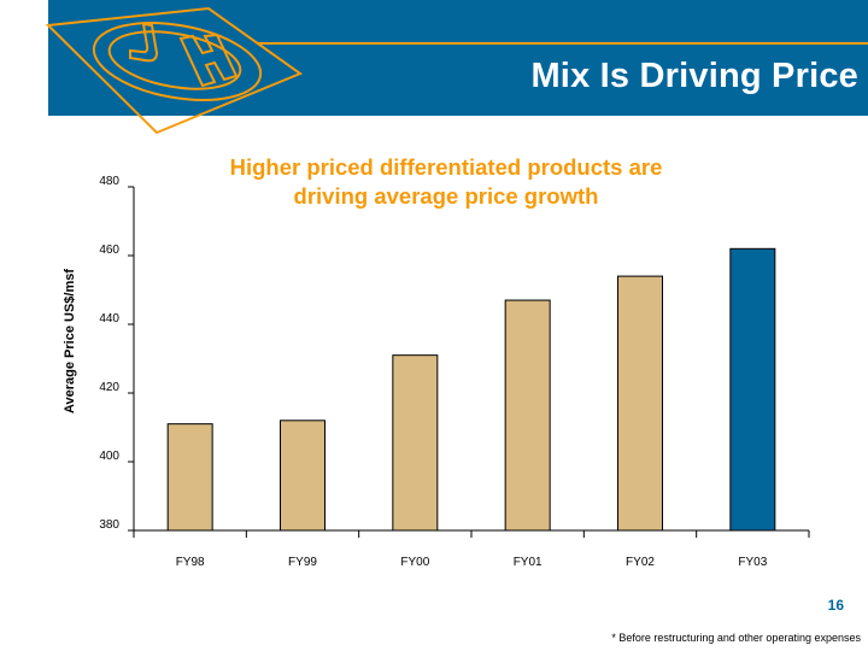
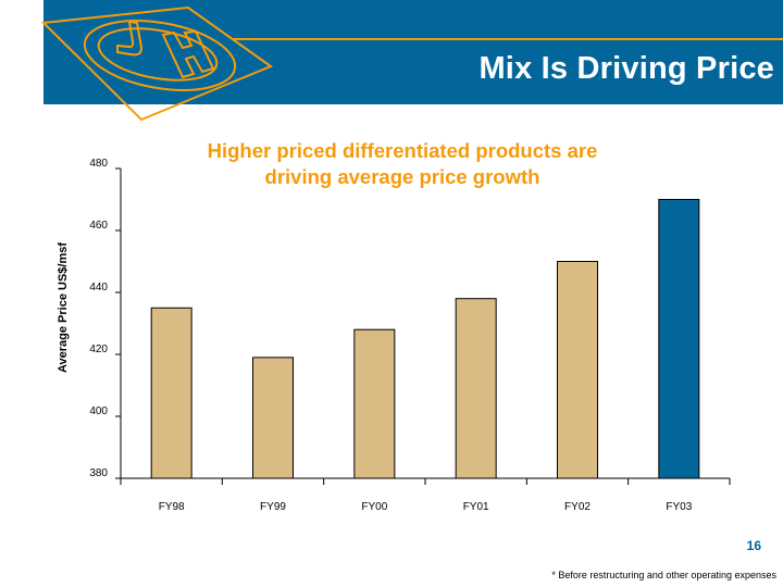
FY98: 411 -> 435
FY99: 412 -> 419
FY00: 431 -> 428
FY01: 447 -> 438
FY02: 454 -> 450
FY03: 462 -> 470
